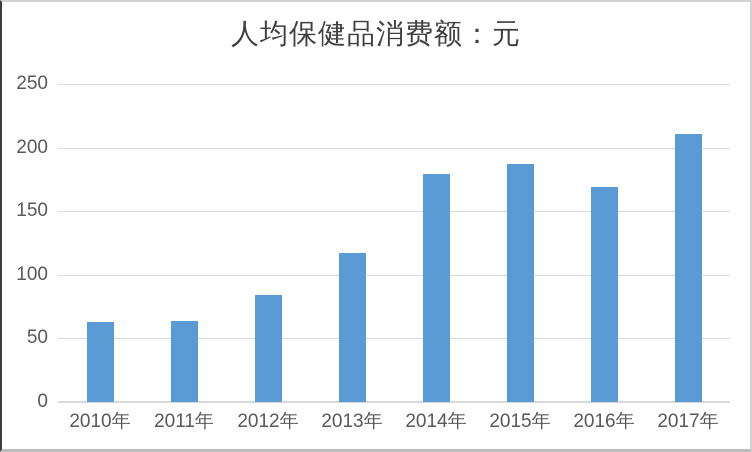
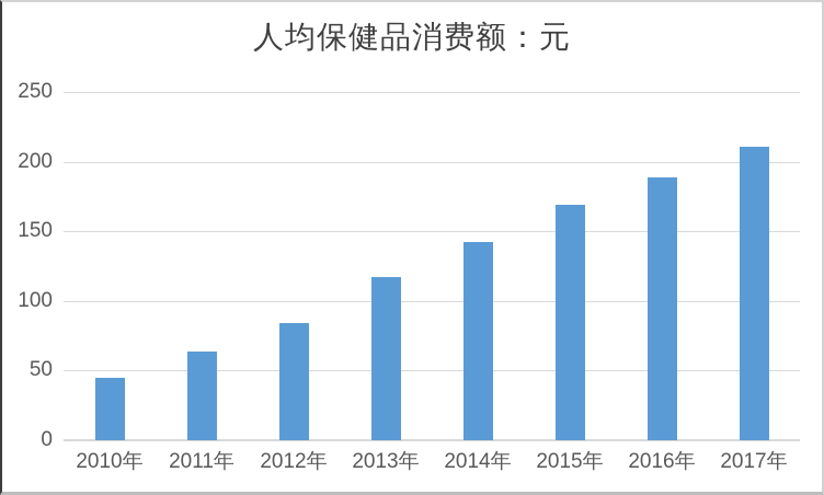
2010年: 63 -> 45
2014年: 179 -> 142
2015年: 187 -> 169
2016年: 169 -> 189
